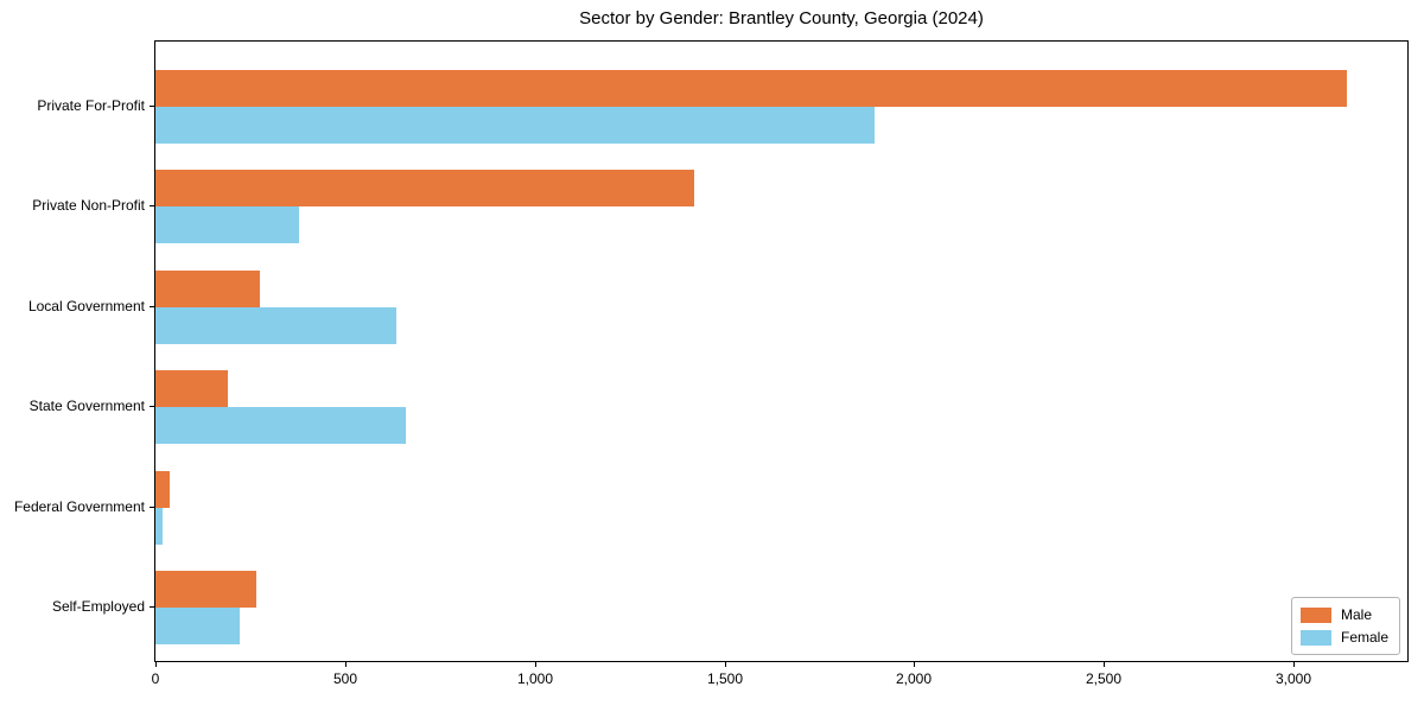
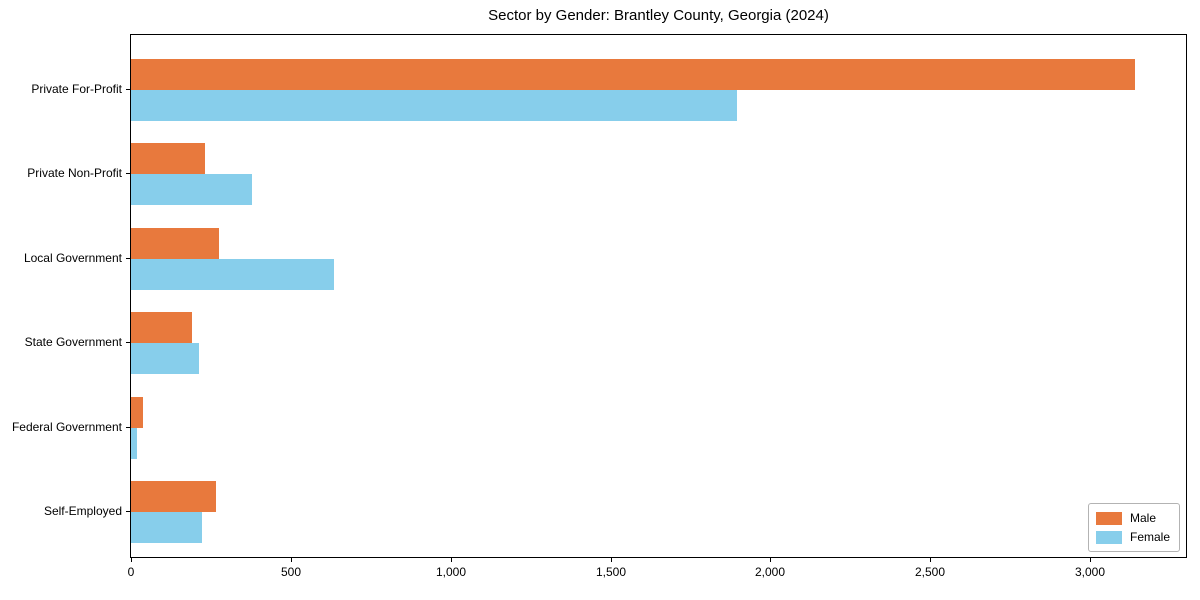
Male/Private Non-Profit: 1420 -> 230
Female/State Government: 660 -> 210
